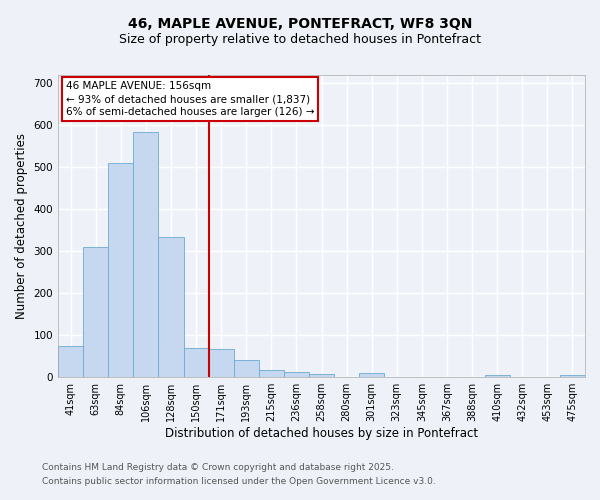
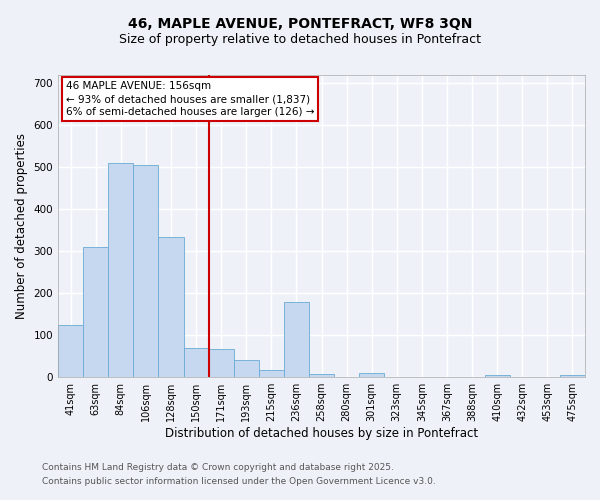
41sqm: 75 -> 125
106sqm: 585 -> 505
236sqm: 13 -> 180
